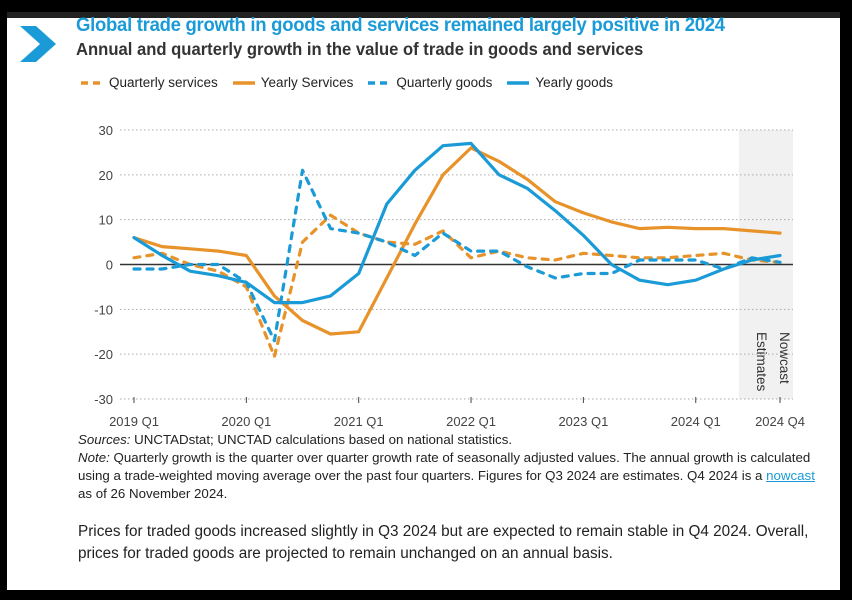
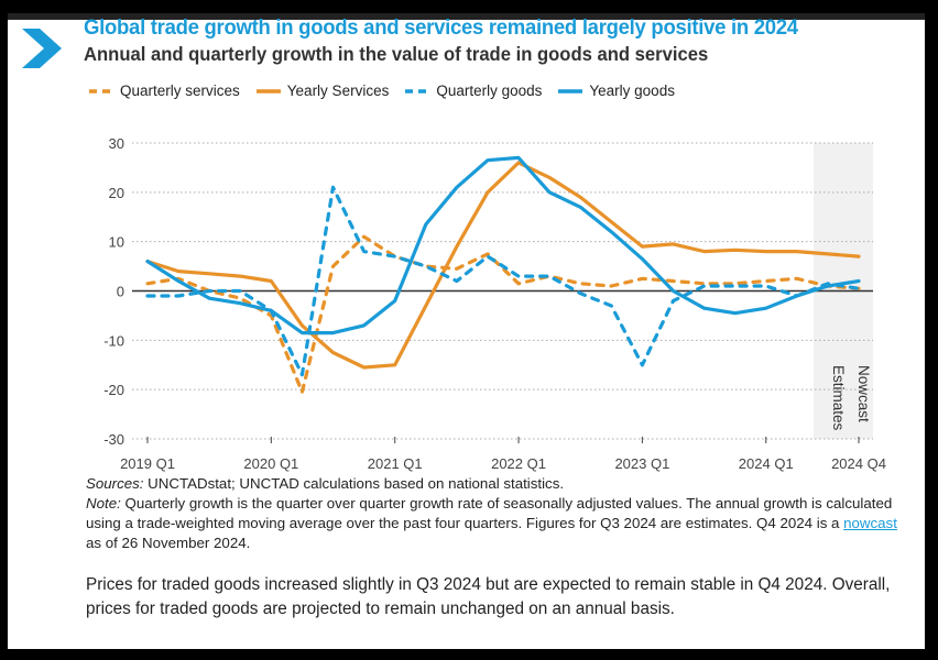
Yearly Services/2023 Q1: 12 -> 9
Quarterly goods/2023 Q1: -2 -> -15
